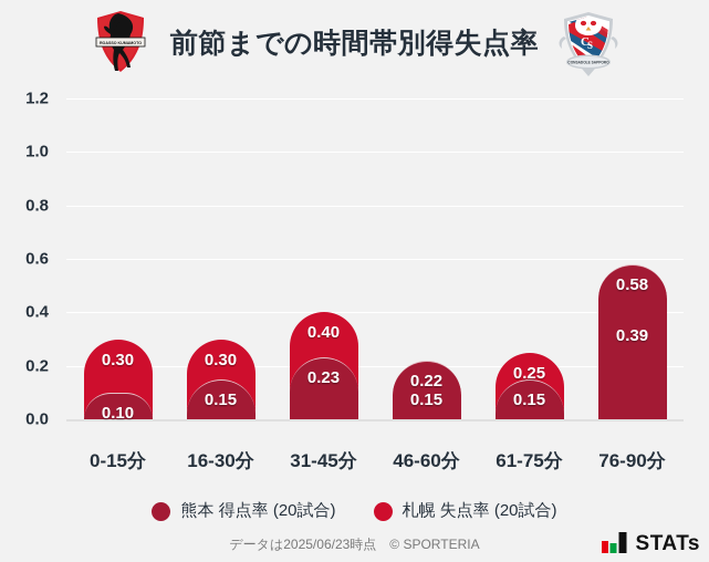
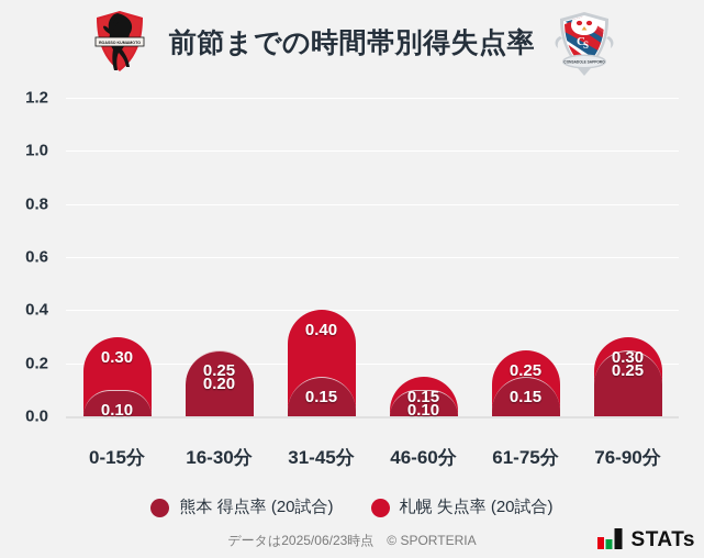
札幌 失点率 (20試合)/16-30分: 0.30 -> 0.20
熊本 得点率 (20試合)/16-30分: 0.15 -> 0.25
熊本 得点率 (20試合)/31-45分: 0.23 -> 0.15
熊本 得点率 (20試合)/46-60分: 0.22 -> 0.10
札幌 失点率 (20試合)/76-90分: 0.39 -> 0.30
熊本 得点率 (20試合)/76-90分: 0.58 -> 0.25
